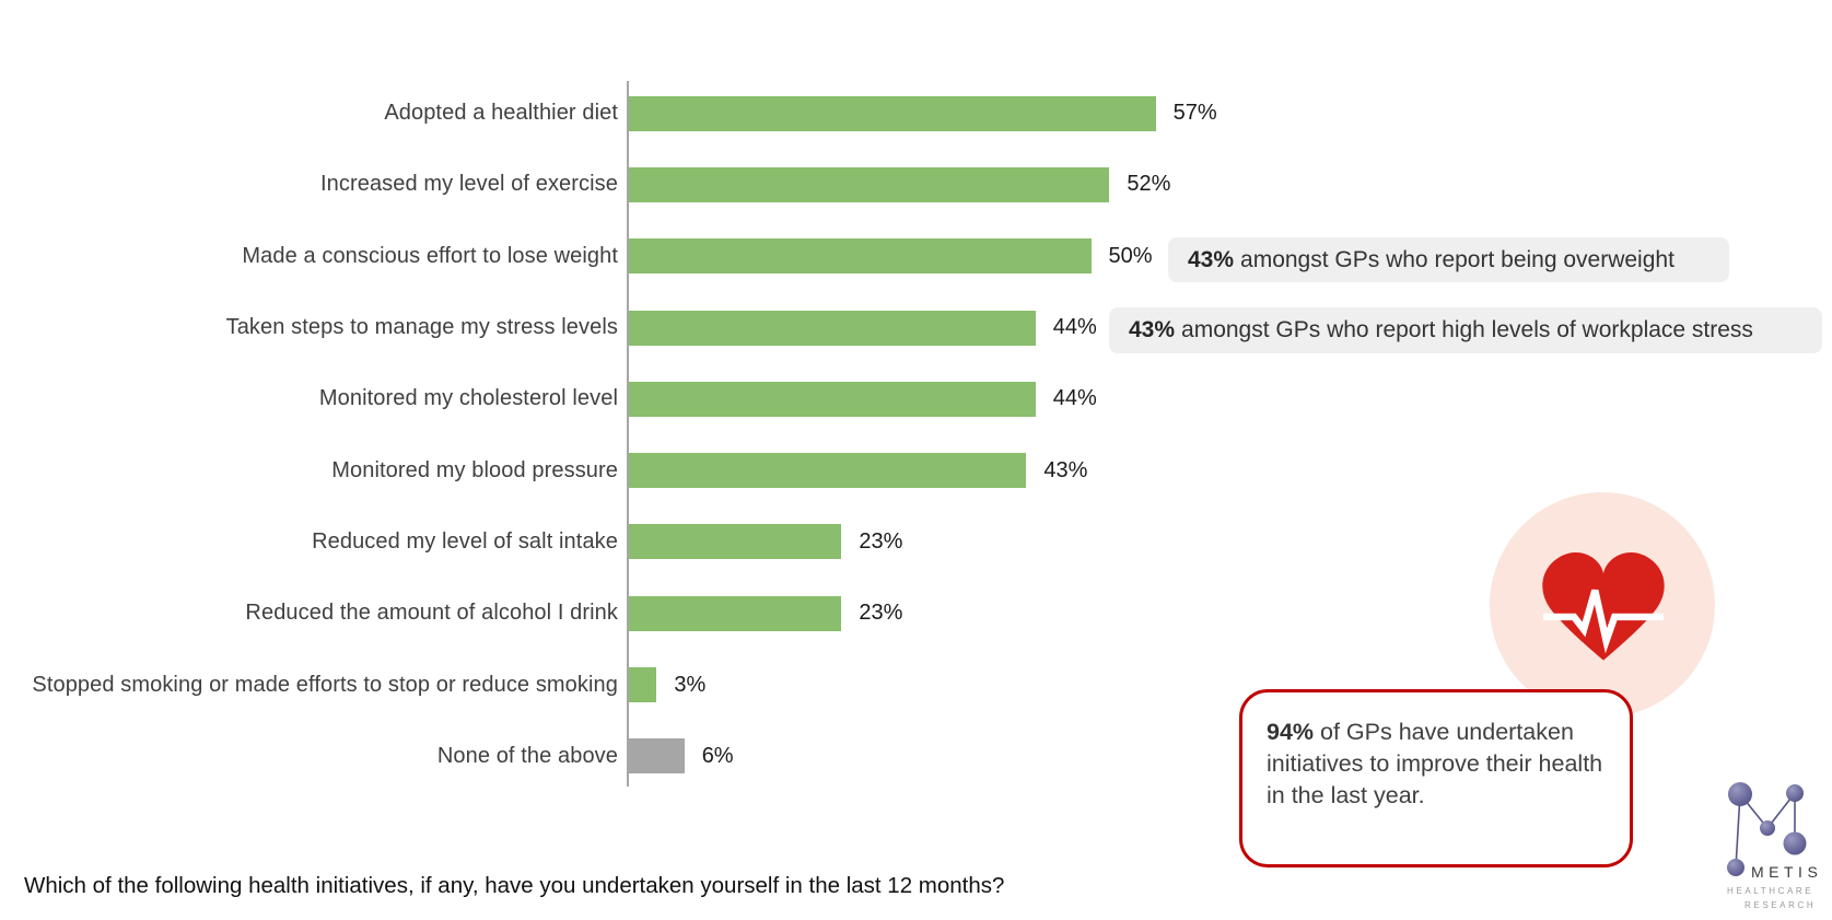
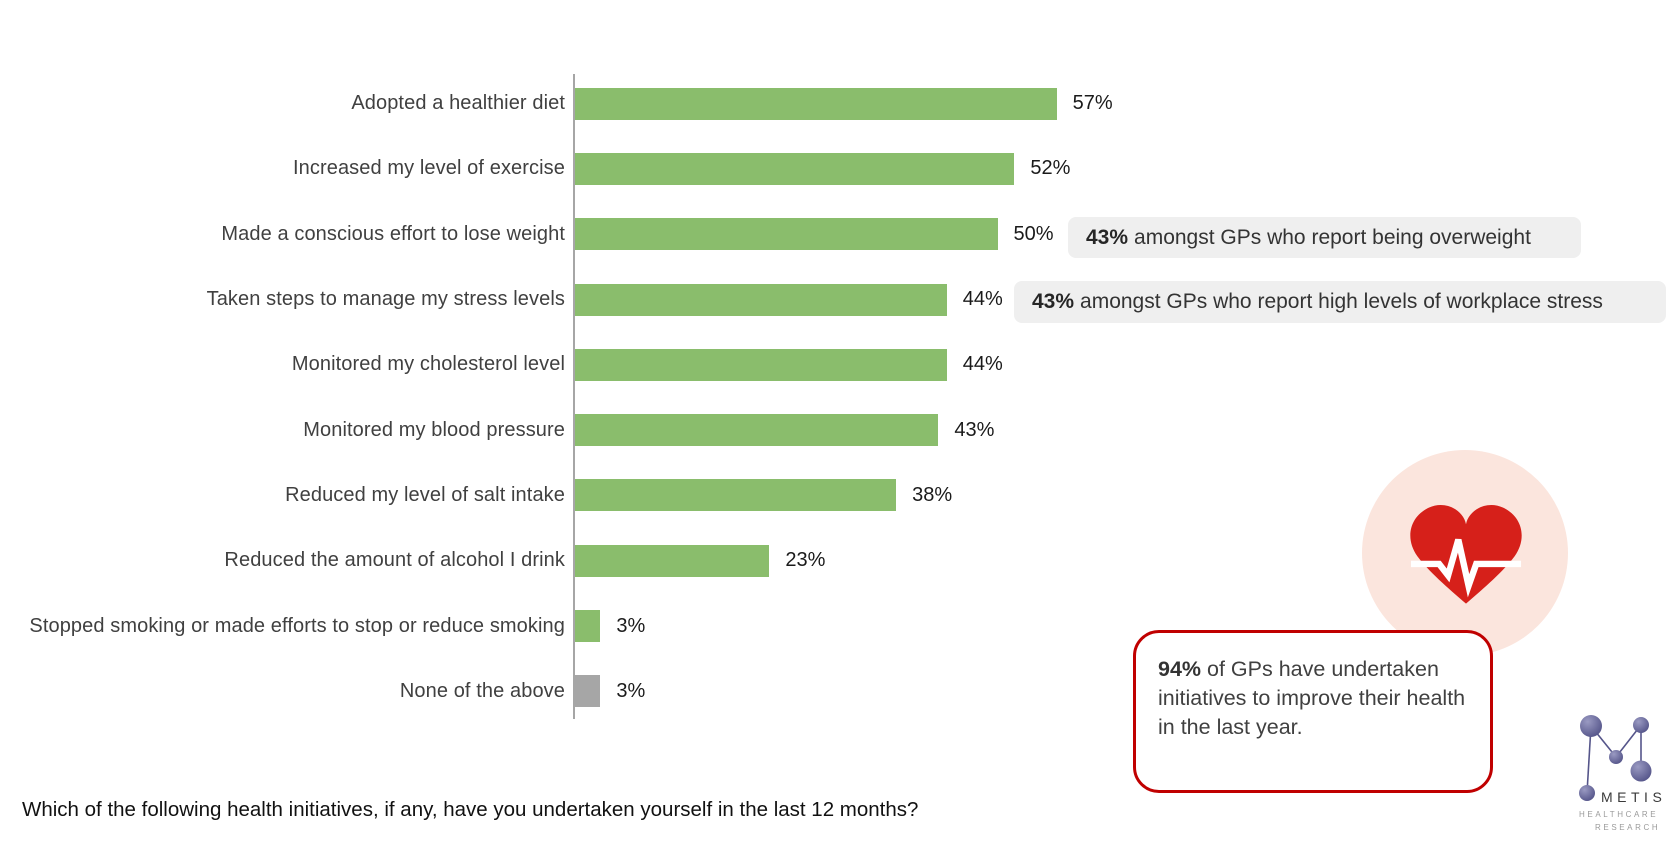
Reduced my level of salt intake: 23% -> 38%
None of the above: 6% -> 3%
